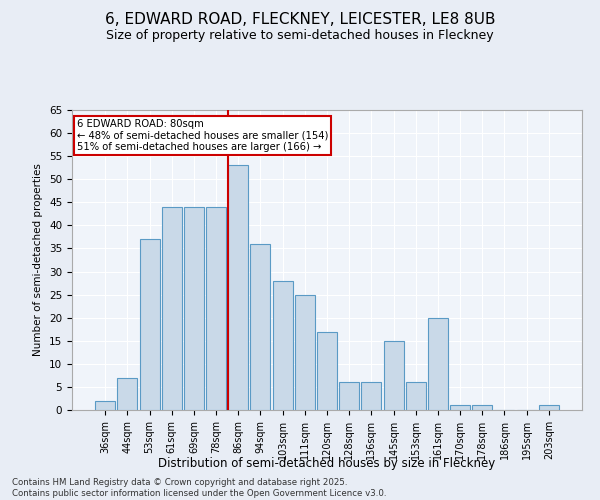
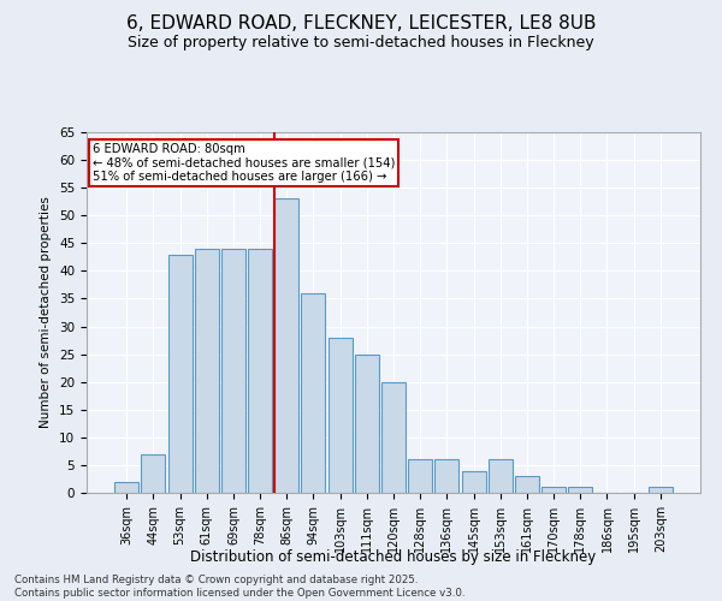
53sqm: 37 -> 43
120sqm: 17 -> 20
145sqm: 15 -> 4
161sqm: 20 -> 3
